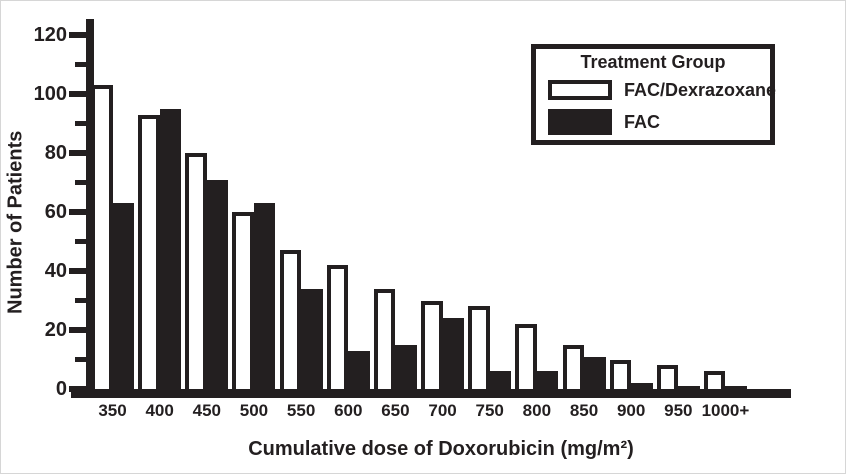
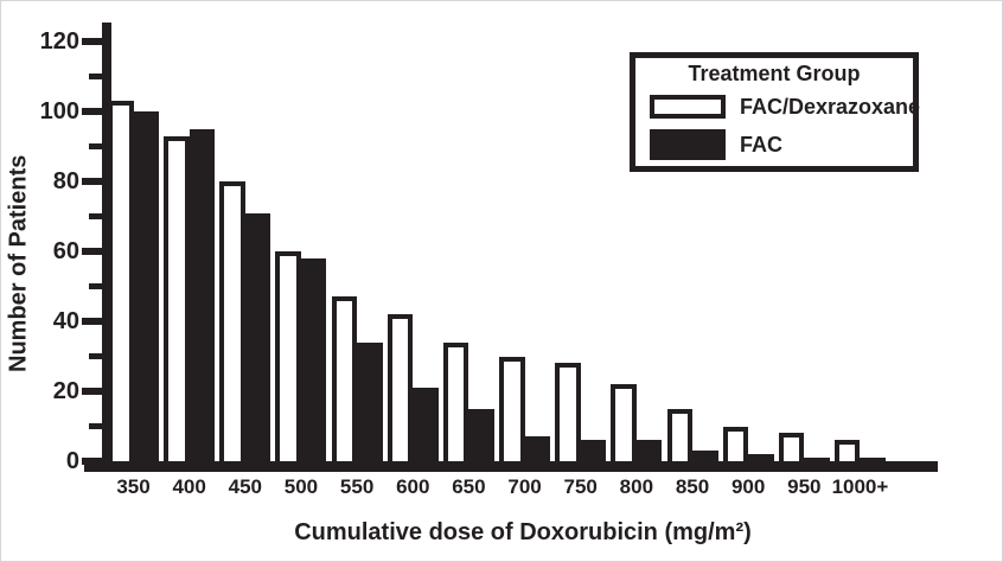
FAC/350: 63 -> 100
FAC/500: 63 -> 58
FAC/600: 13 -> 21
FAC/700: 24 -> 7
FAC/850: 11 -> 3
